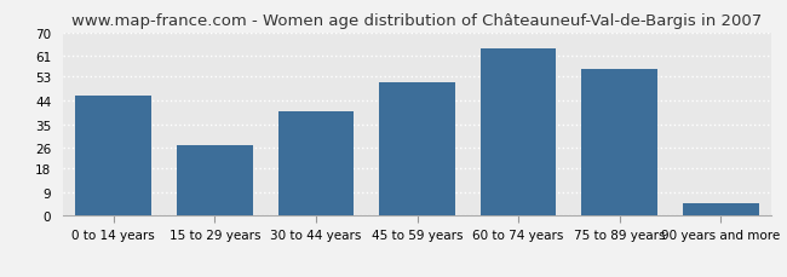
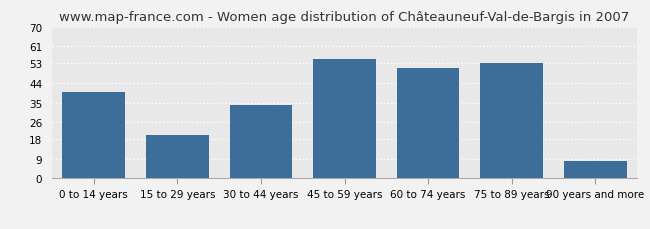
0 to 14 years: 46 -> 40
15 to 29 years: 27 -> 20
30 to 44 years: 40 -> 34
45 to 59 years: 51 -> 55
60 to 74 years: 64 -> 51
75 to 89 years: 56 -> 53
90 years and more: 5 -> 8
